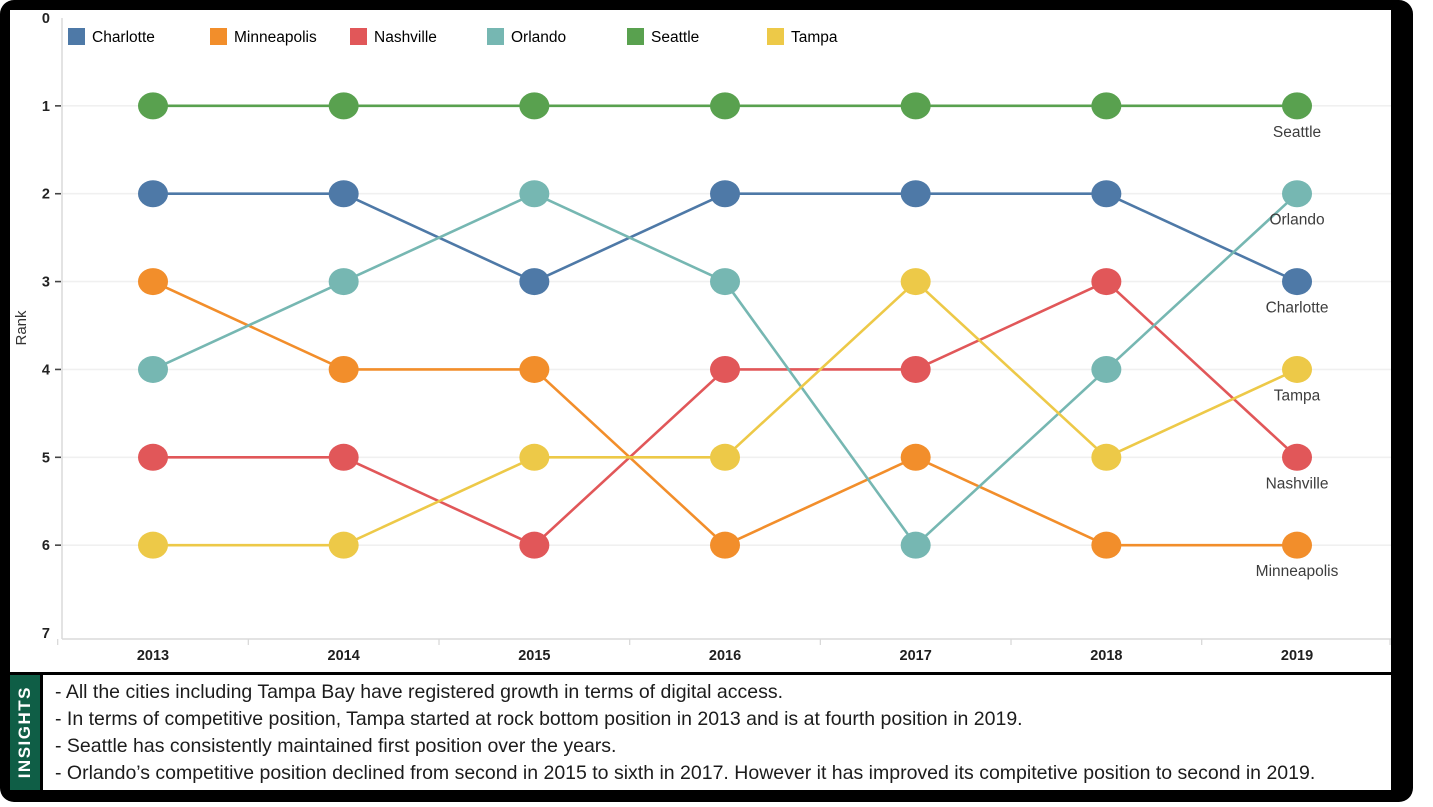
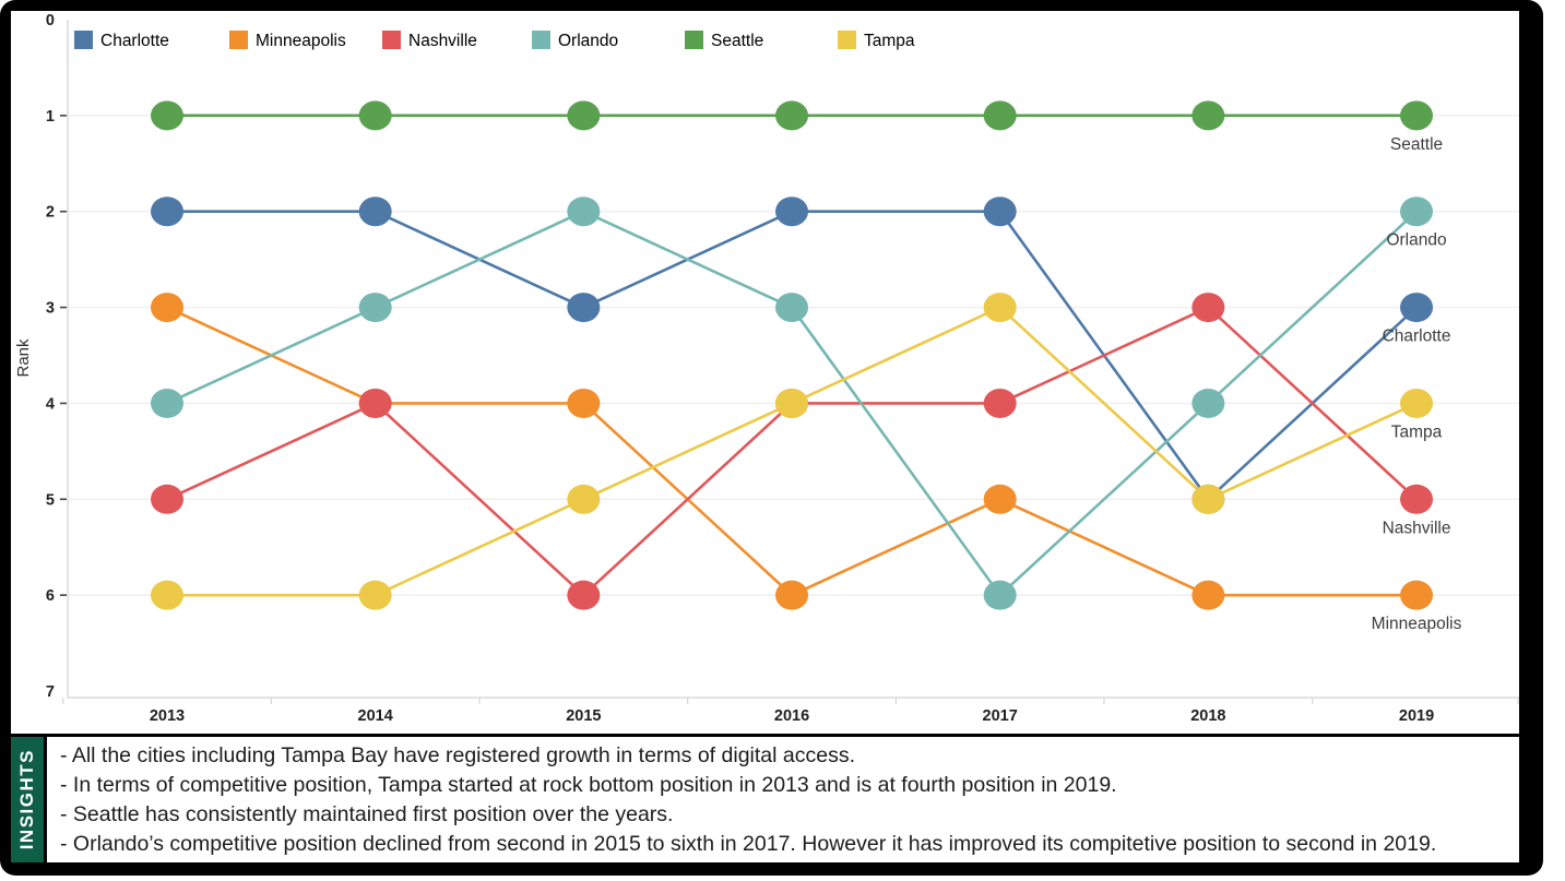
Nashville/2014: 5 -> 4
Tampa/2016: 5 -> 4
Charlotte/2018: 2 -> 5
